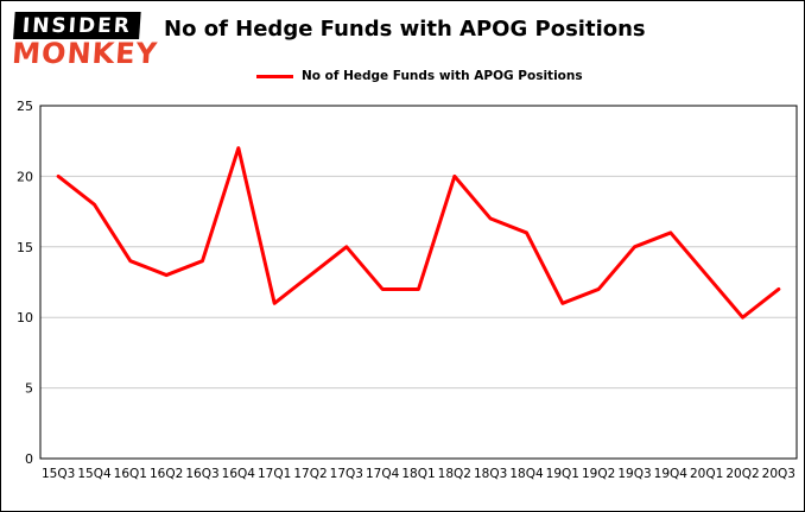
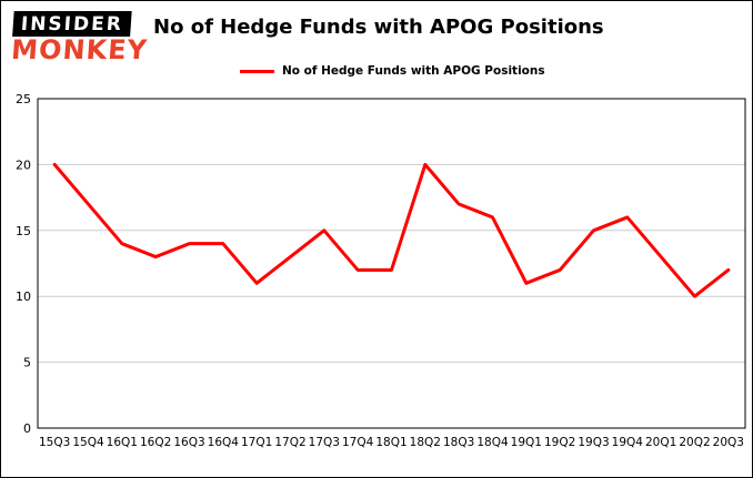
15Q4: 18 -> 17
16Q4: 22 -> 14
